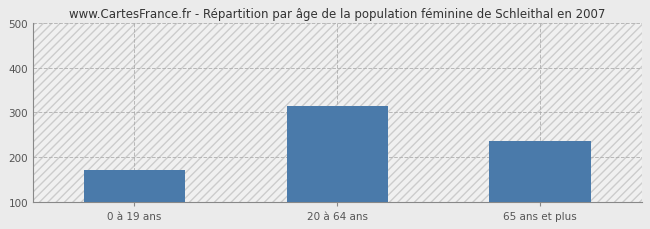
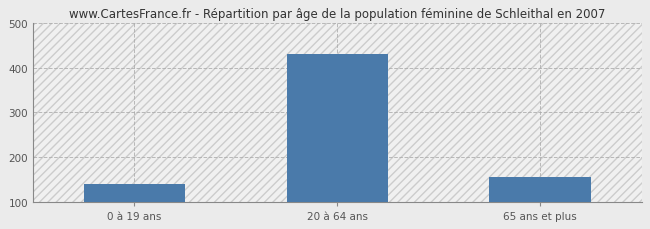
0 à 19 ans: 170 -> 140
20 à 64 ans: 315 -> 430
65 ans et plus: 235 -> 155
